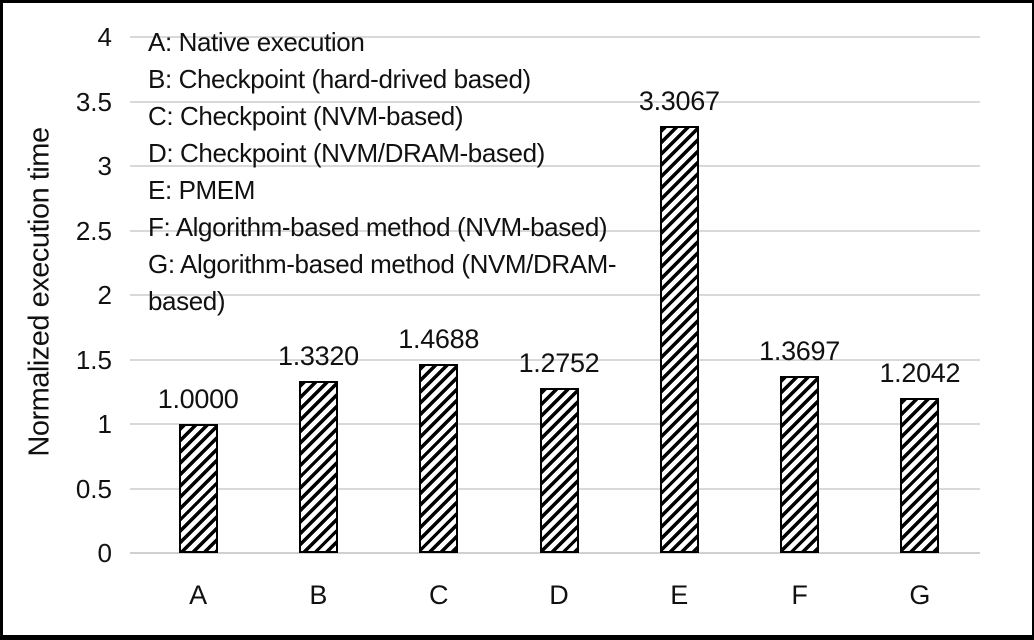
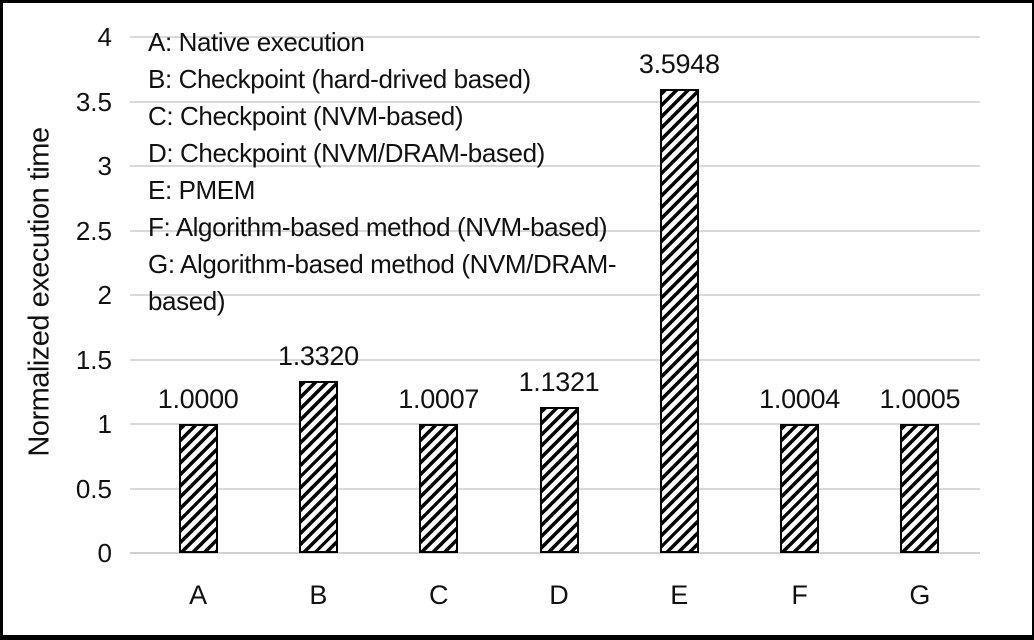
C: 1.4688 -> 1.0007
D: 1.2752 -> 1.1321
E: 3.3067 -> 3.5948
F: 1.3697 -> 1.0004
G: 1.2042 -> 1.0005
